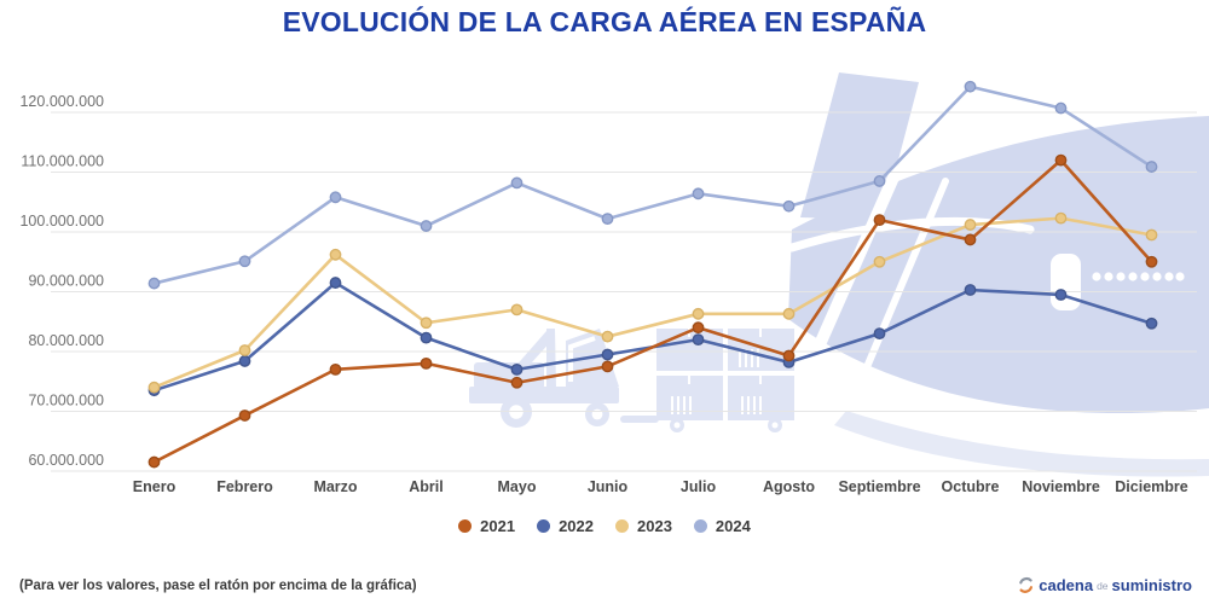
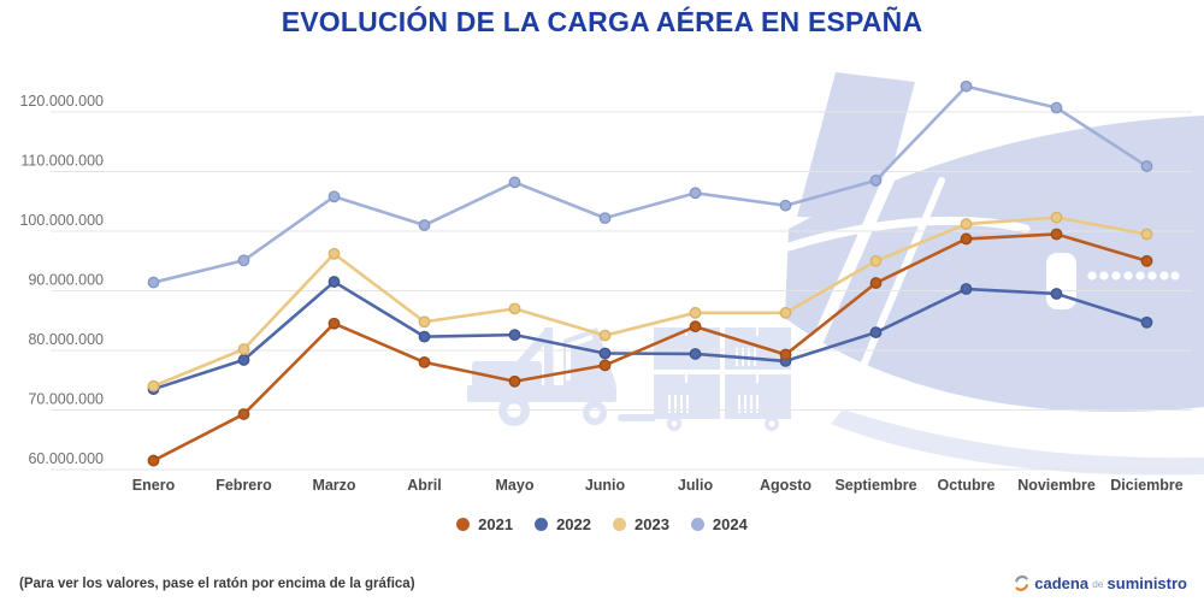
2021/Marzo: 77000000 -> 84000000
2022/Mayo: 77000000 -> 83000000
2022/Julio: 82000000 -> 79000000
2021/Septiembre: 102000000 -> 91000000
2021/Noviembre: 112000000 -> 100000000
